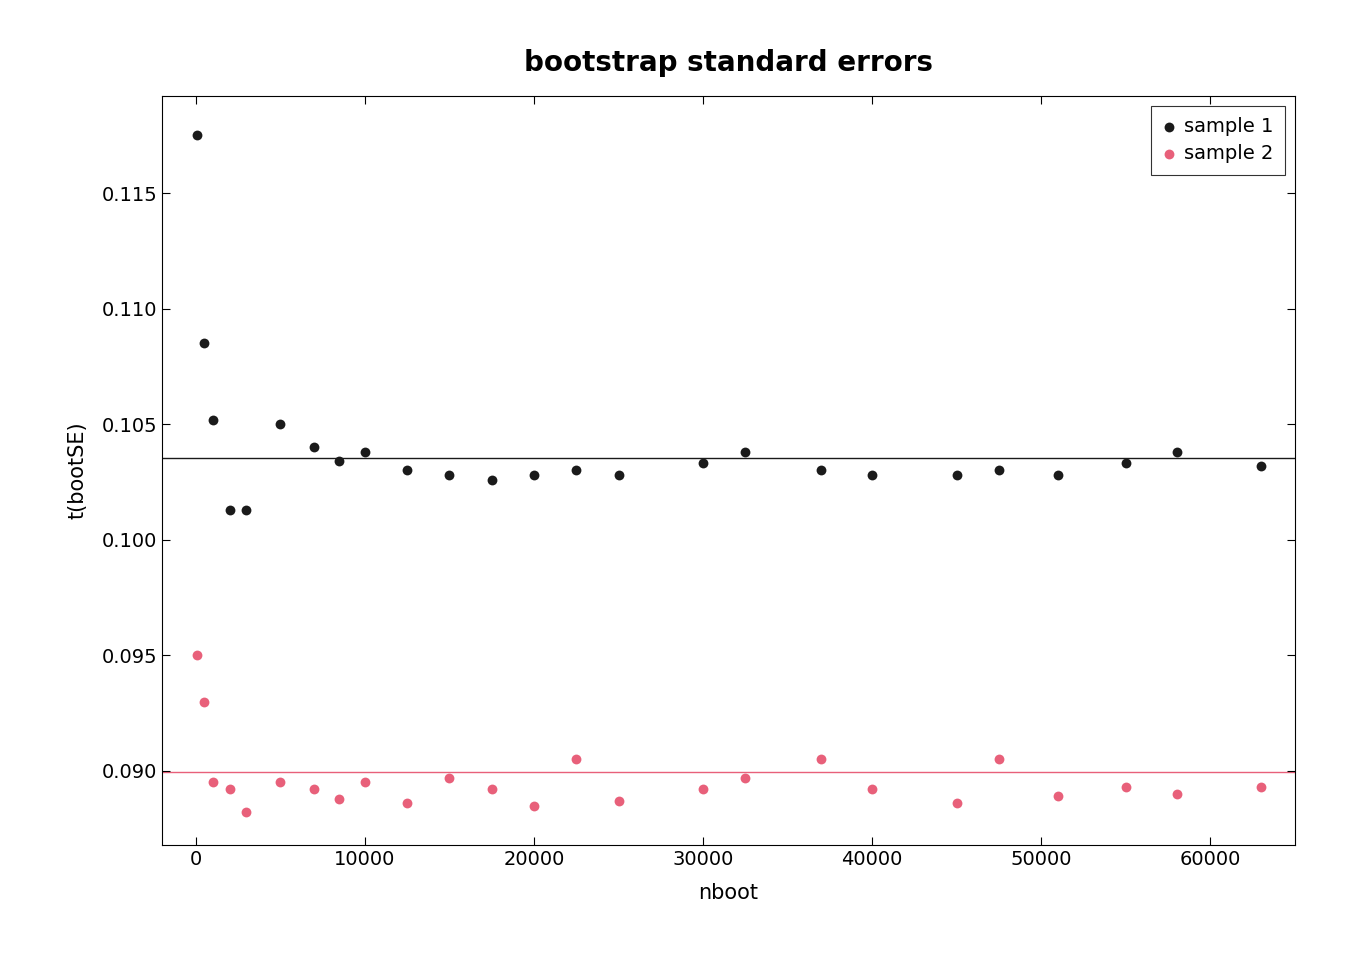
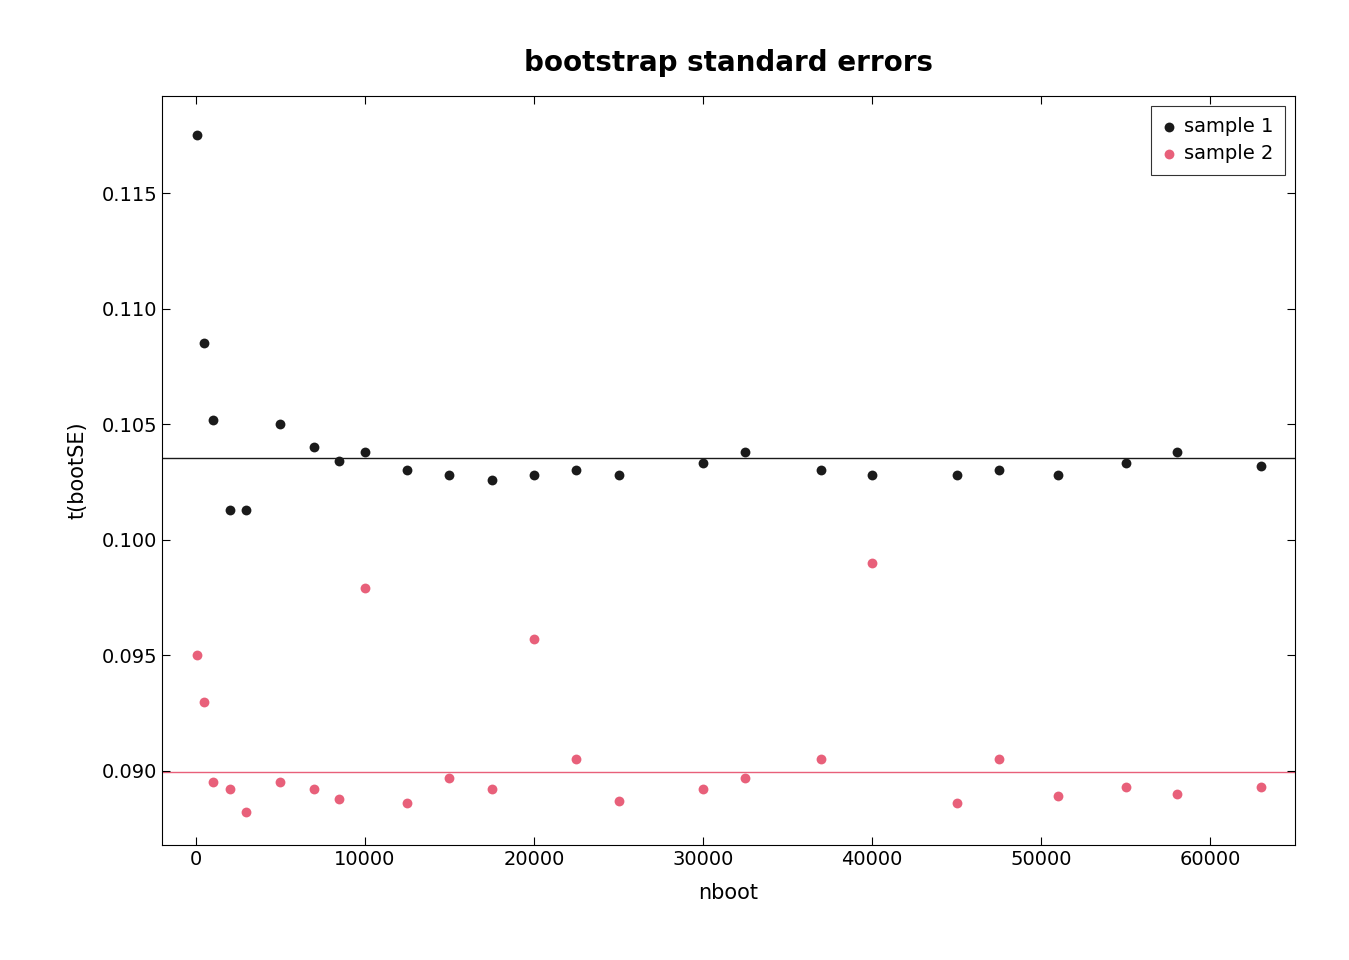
sample 2/10000: 0.0895 -> 0.0979
sample 2/20000: 0.0885 -> 0.0957
sample 2/40000: 0.0892 -> 0.0990
